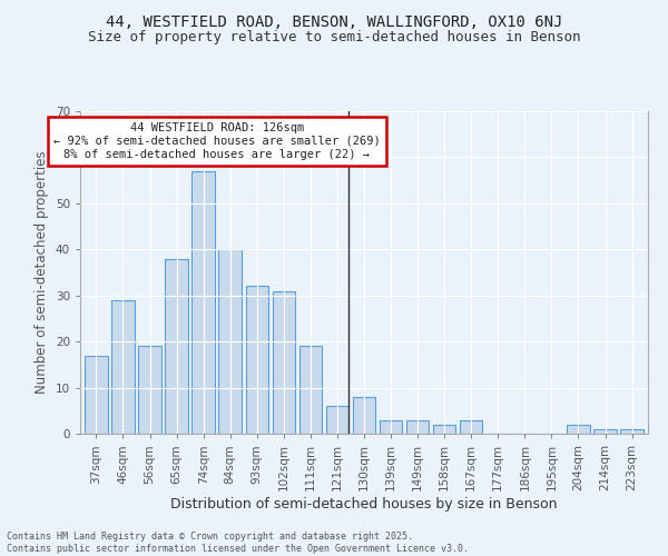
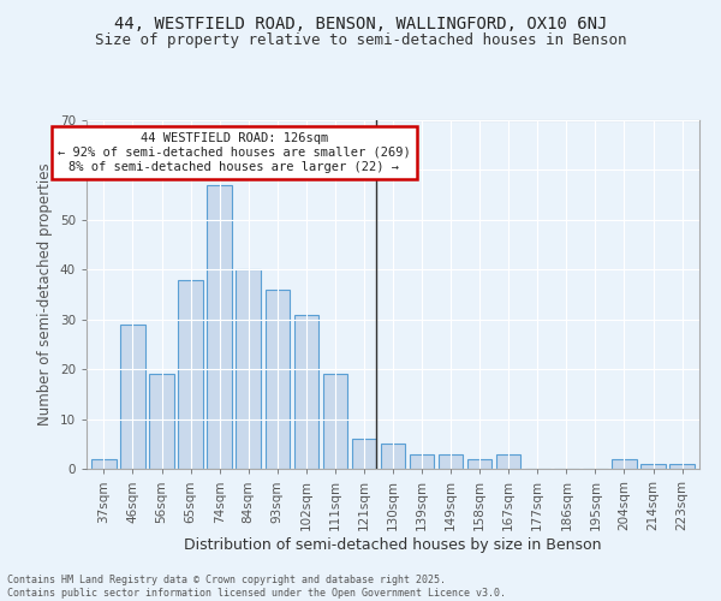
37sqm: 17 -> 2
93sqm: 32 -> 36
130sqm: 8 -> 5
